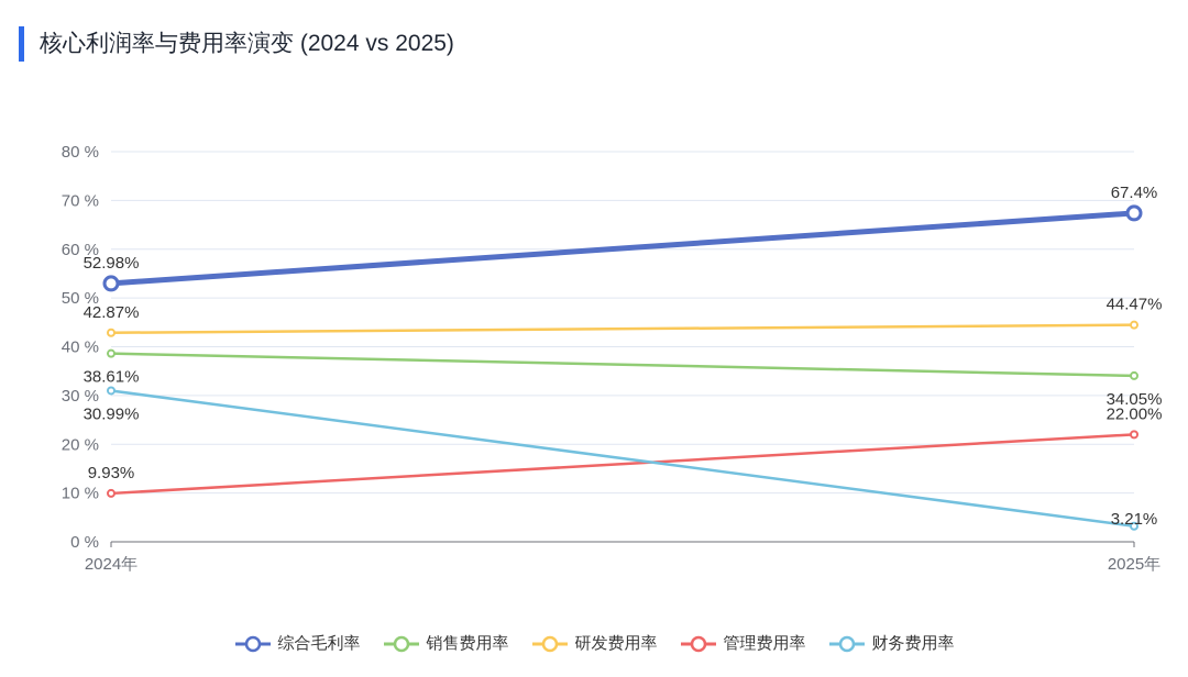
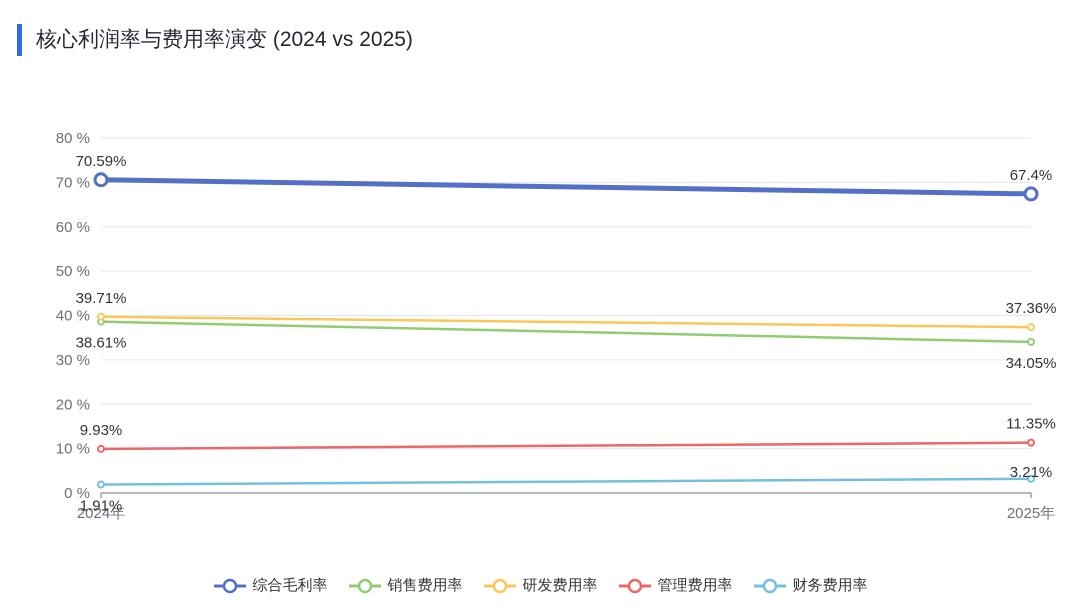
综合毛利率/2024年: 52.98% -> 70.59%
研发费用率/2024年: 42.87% -> 39.71%
财务费用率/2024年: 30.99% -> 1.91%
研发费用率/2025年: 44.47% -> 37.36%
管理费用率/2025年: 22.00% -> 11.35%
